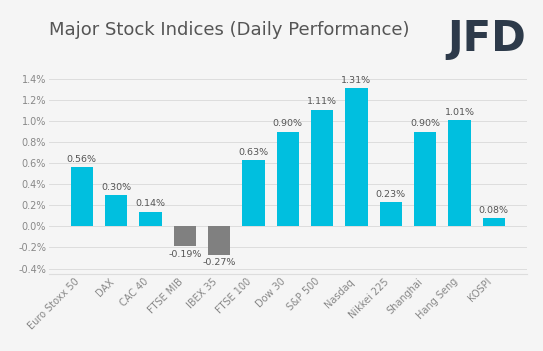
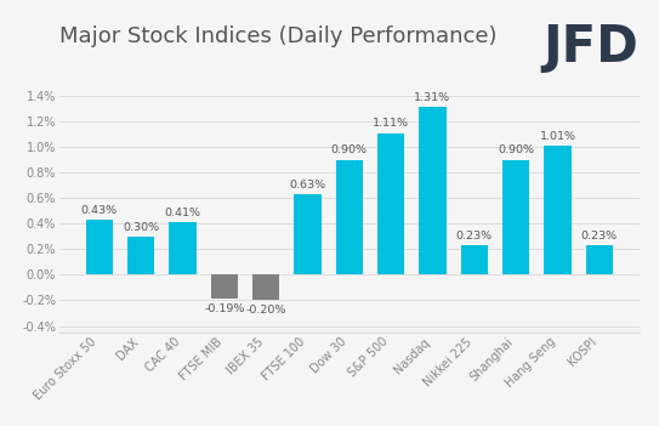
Euro Stoxx 50: 0.56% -> 0.43%
CAC 40: 0.14% -> 0.41%
IBEX 35: -0.27% -> -0.20%
KOSPI: 0.08% -> 0.23%
